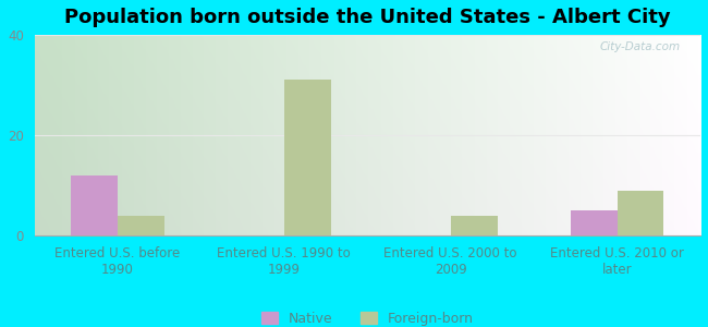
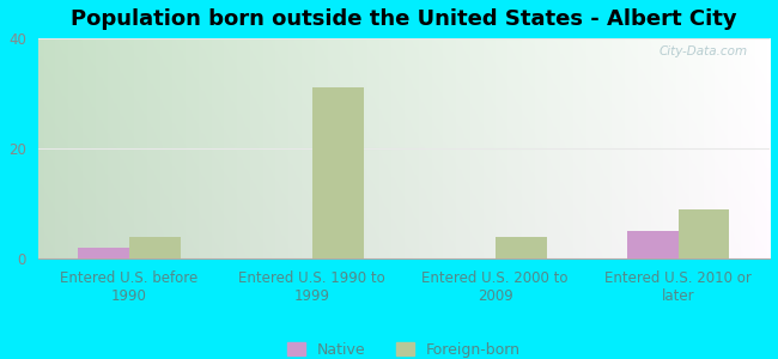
Native/Entered U.S. before 1990: 12 -> 2
